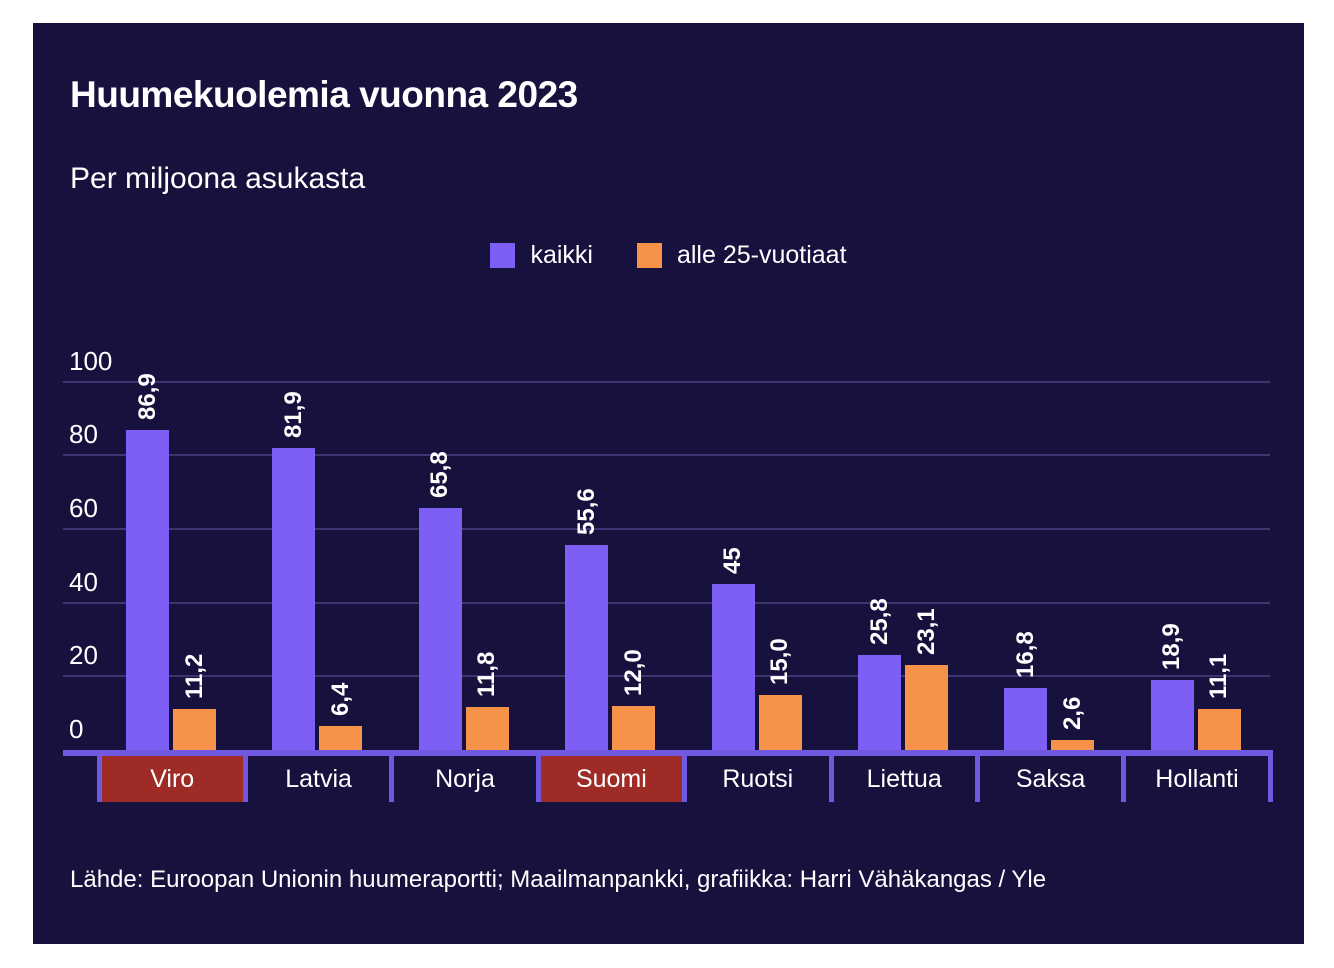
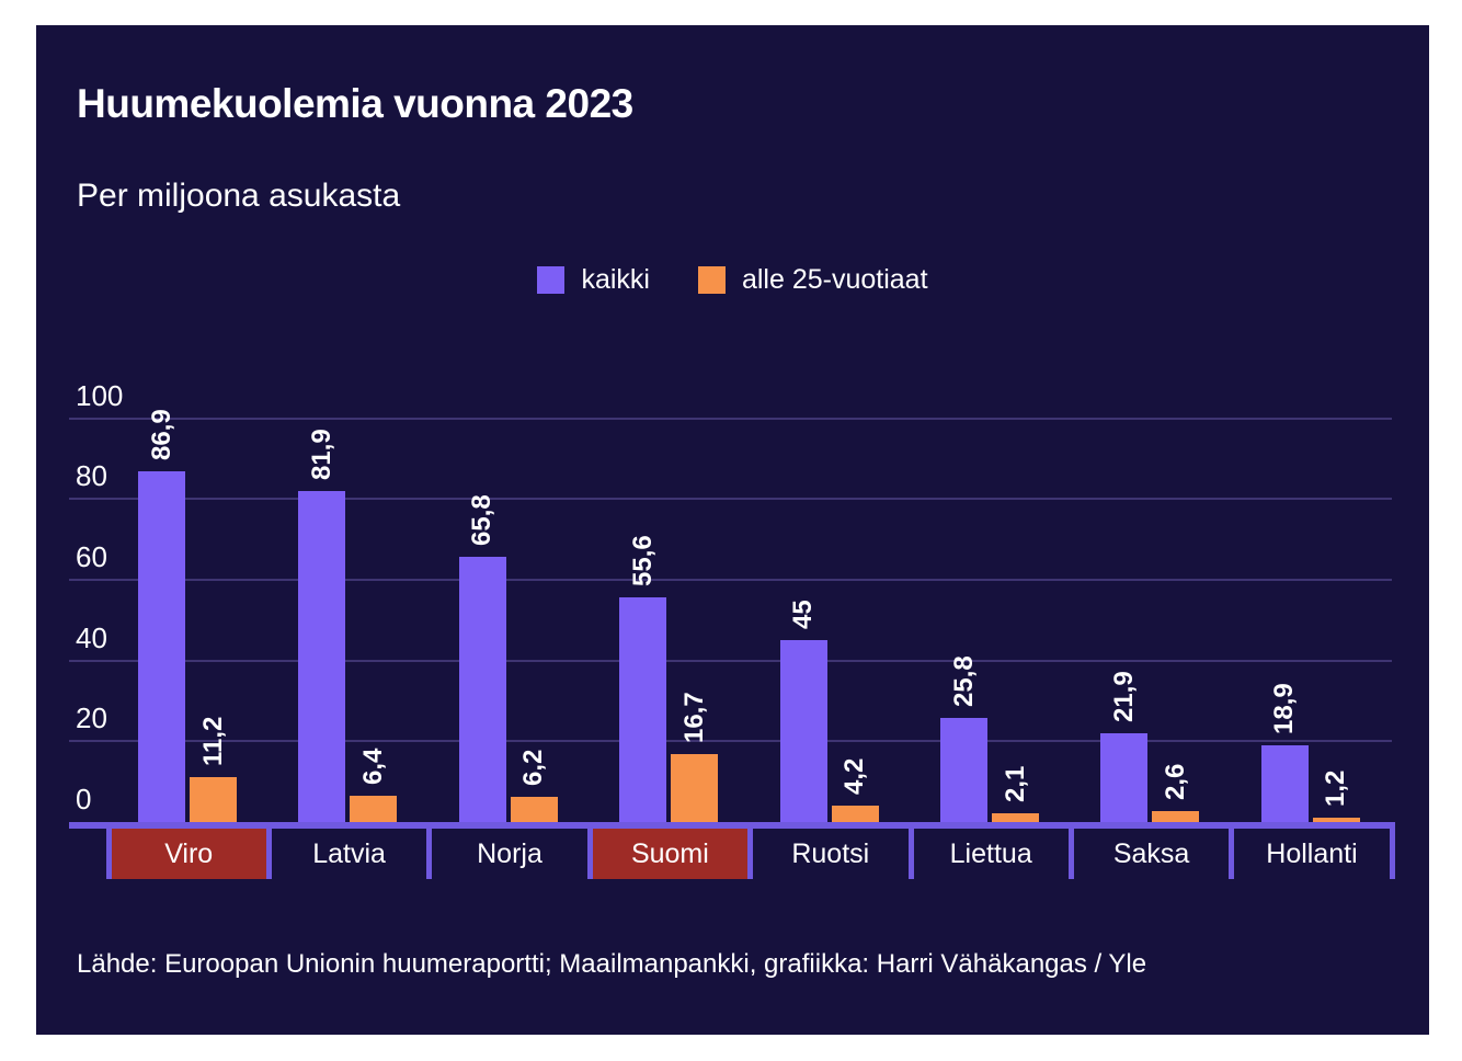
alle 25-vuotiaat/Norja: 11,8 -> 6,2
alle 25-vuotiaat/Suomi: 12,0 -> 16,7
alle 25-vuotiaat/Ruotsi: 15,0 -> 4,2
alle 25-vuotiaat/Liettua: 23,1 -> 2,1
kaikki/Saksa: 16,8 -> 21,9
alle 25-vuotiaat/Hollanti: 11,1 -> 1,2
